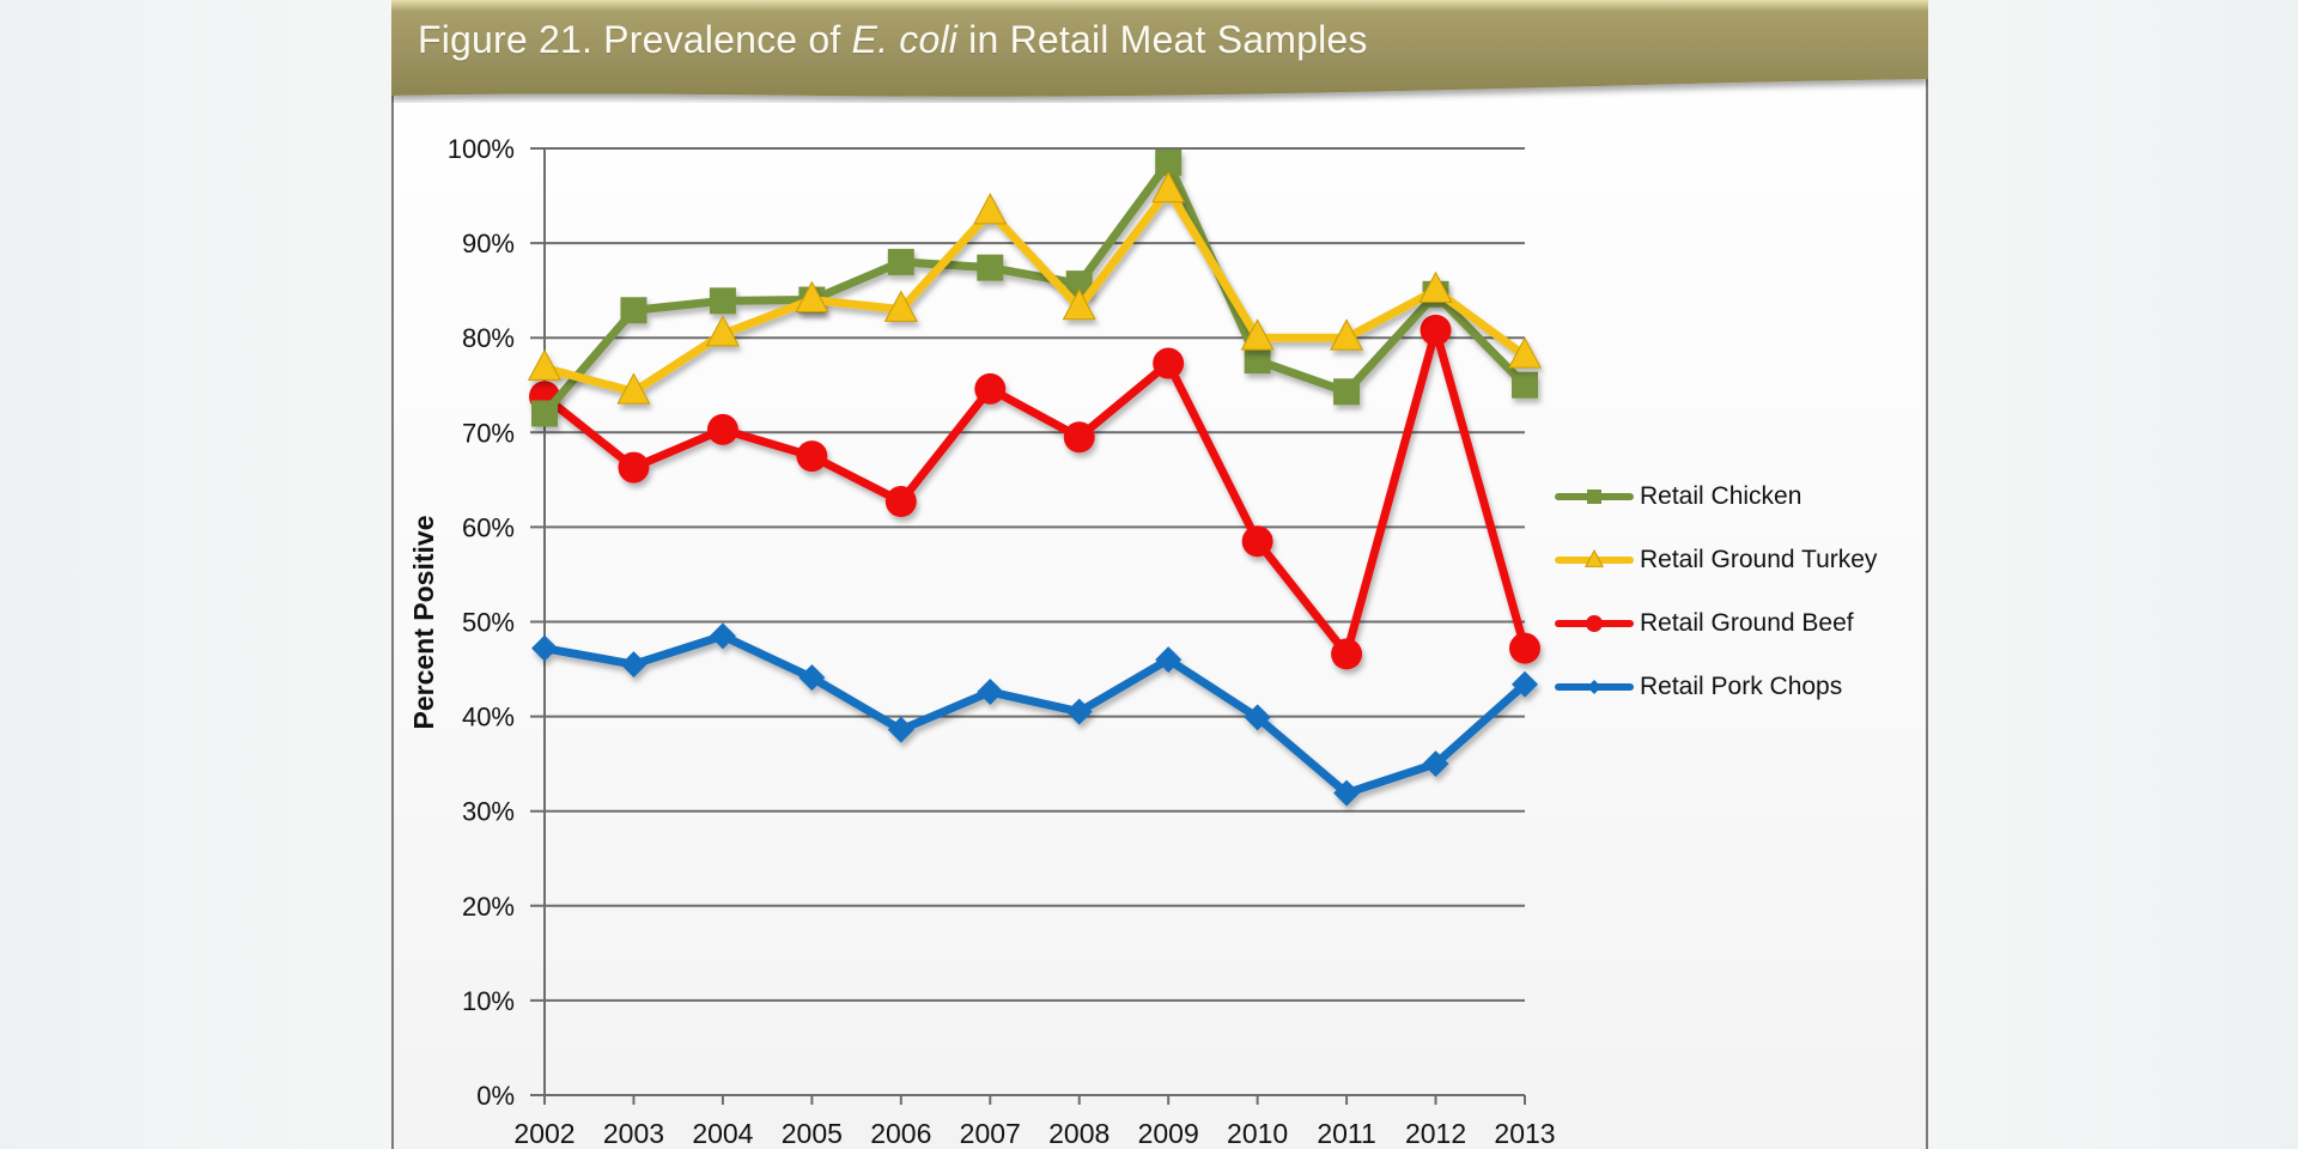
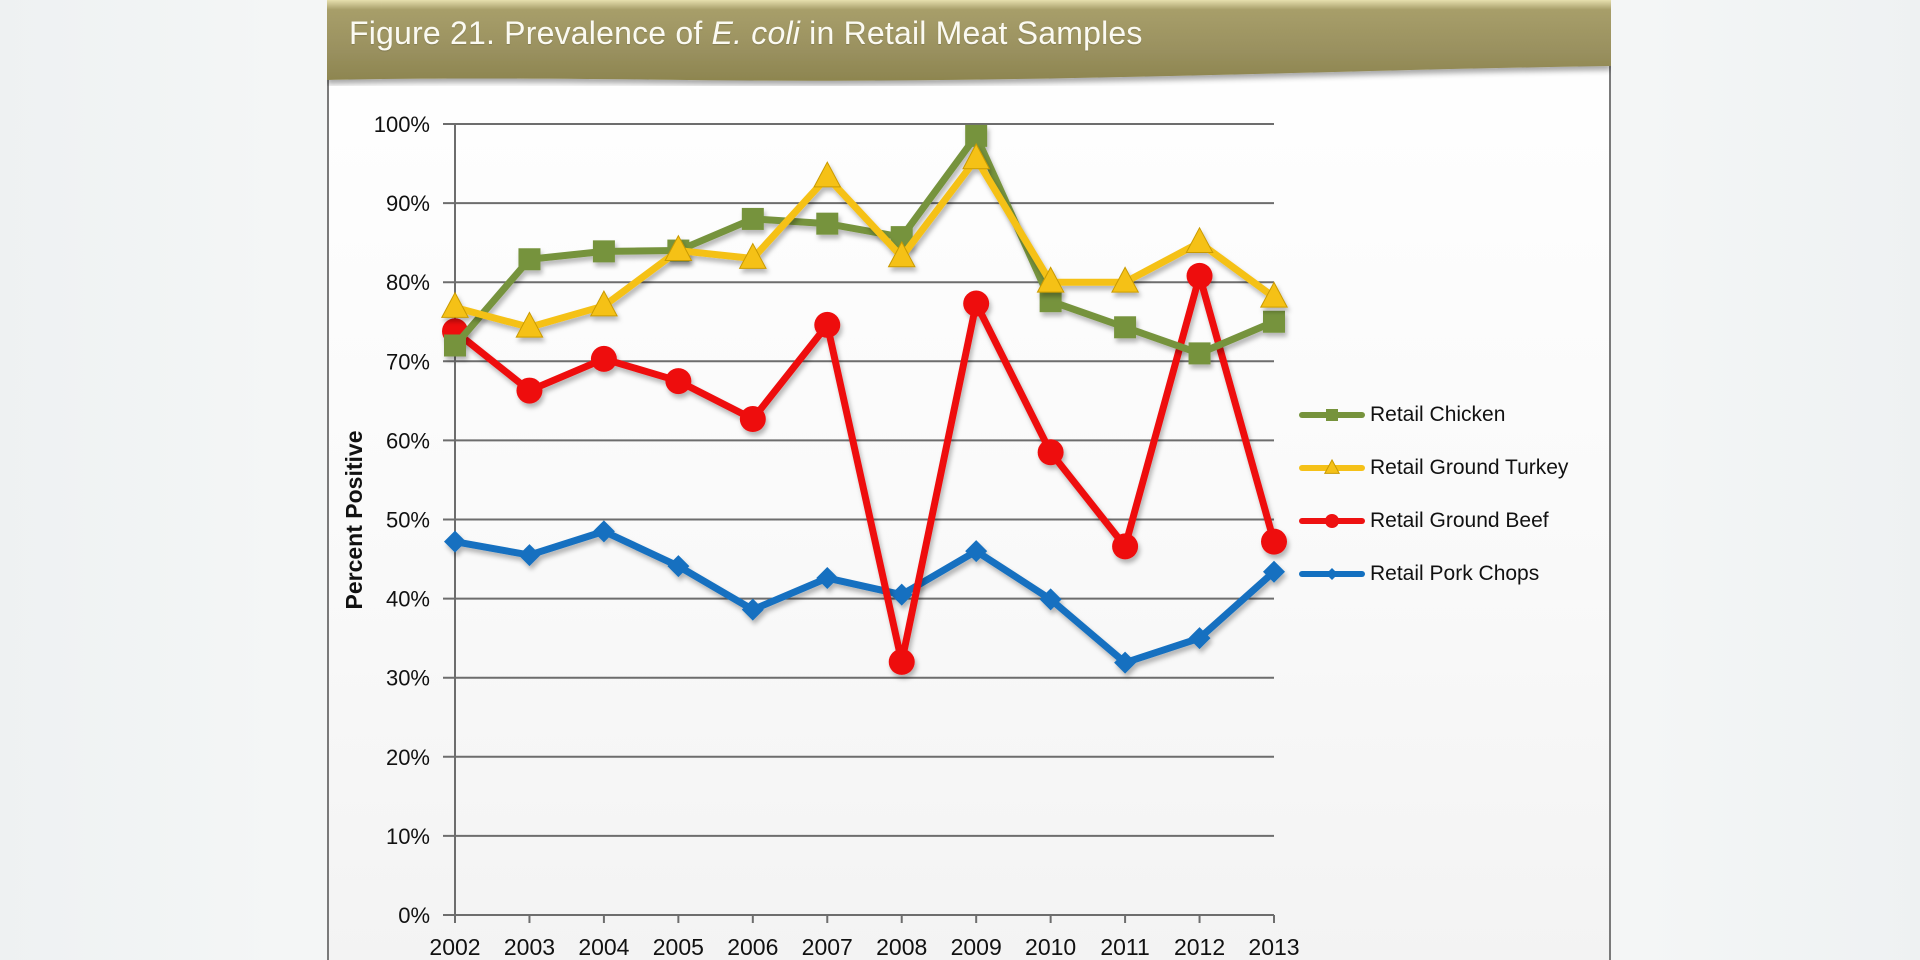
Retail Ground Turkey/2004: 80% -> 77%
Retail Ground Beef/2008: 70% -> 32%
Retail Chicken/2012: 85% -> 71%
